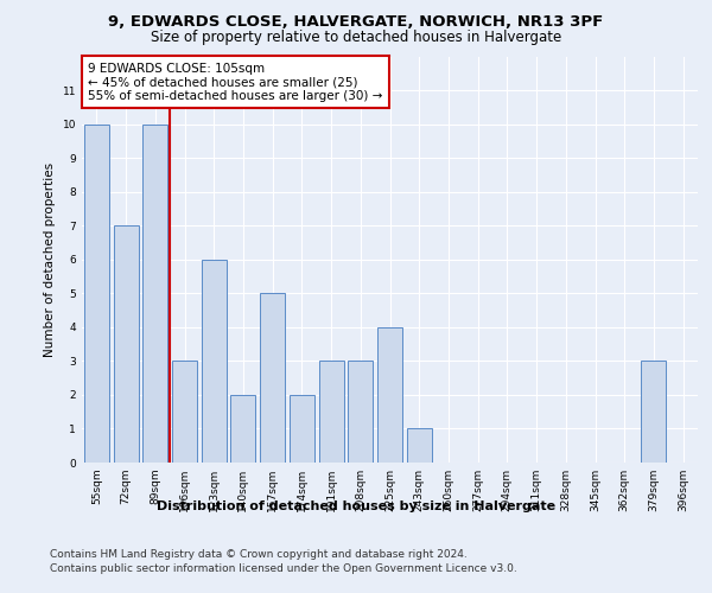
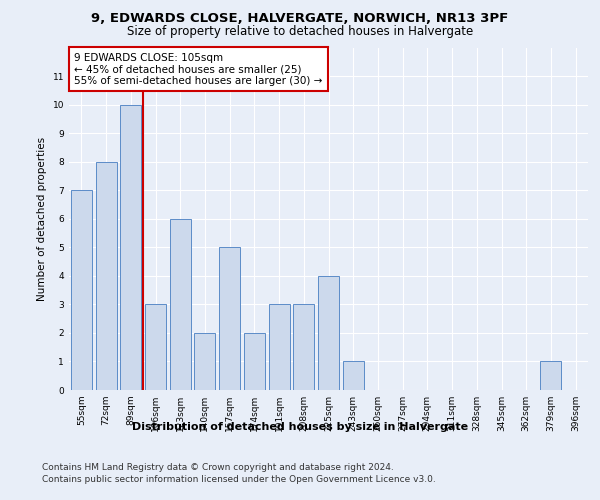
55sqm: 10 -> 7
72sqm: 7 -> 8
379sqm: 3 -> 1
